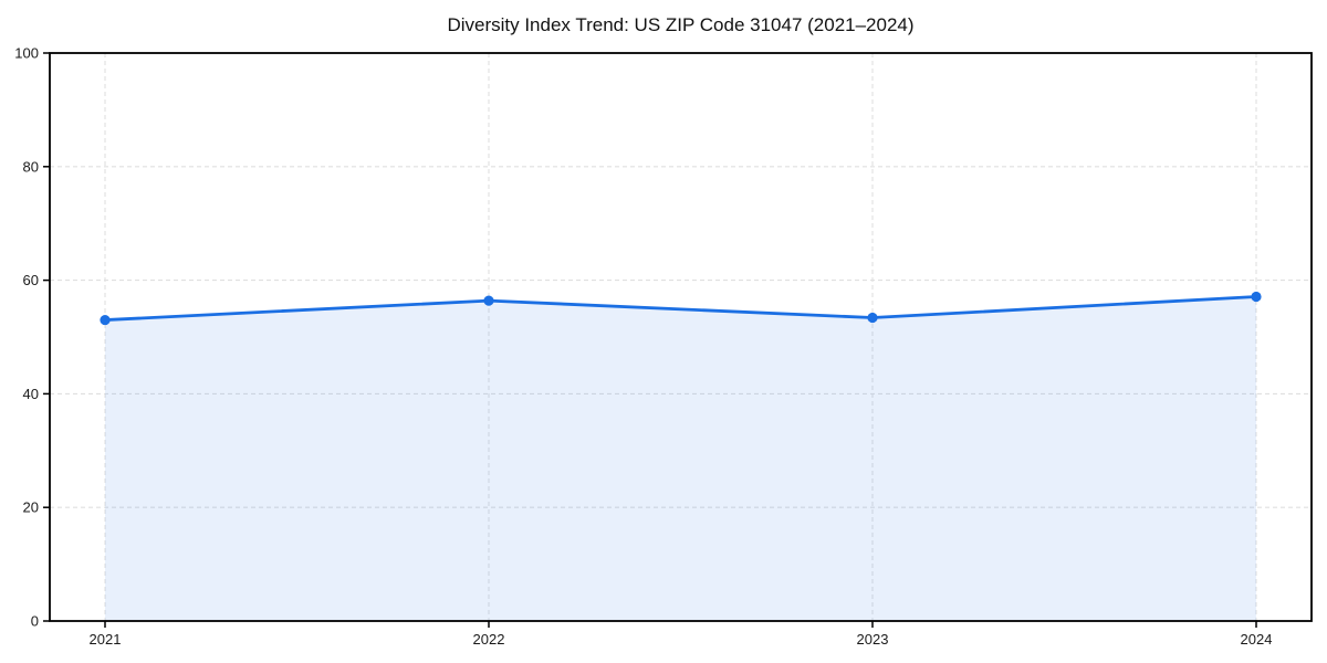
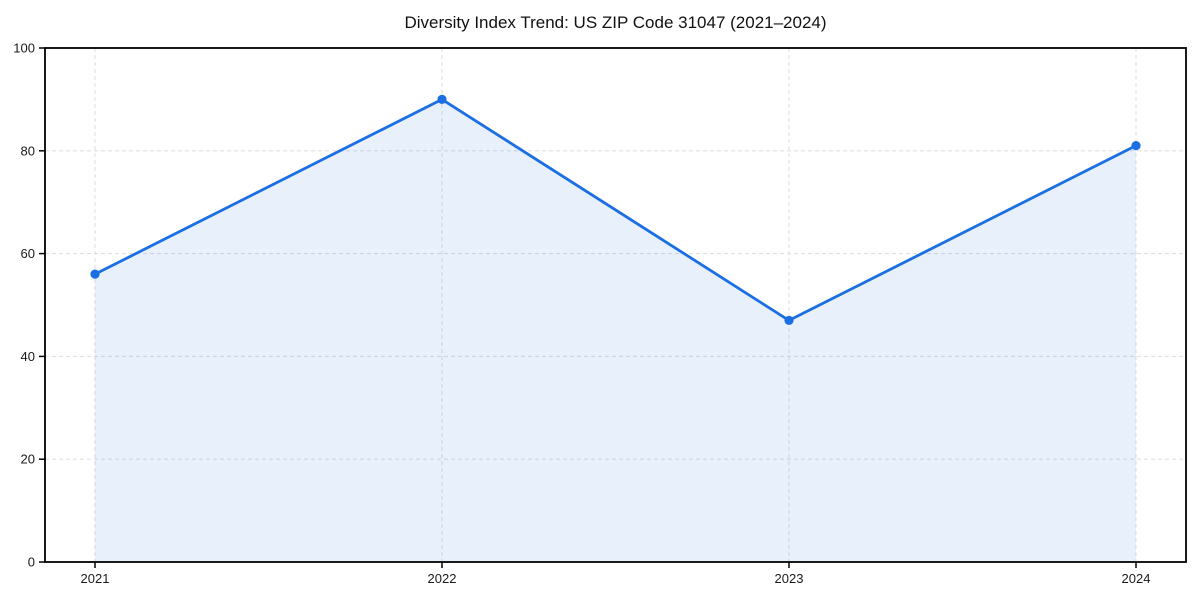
2021: 53 -> 56
2022: 56 -> 90
2023: 53 -> 47
2024: 57 -> 81
